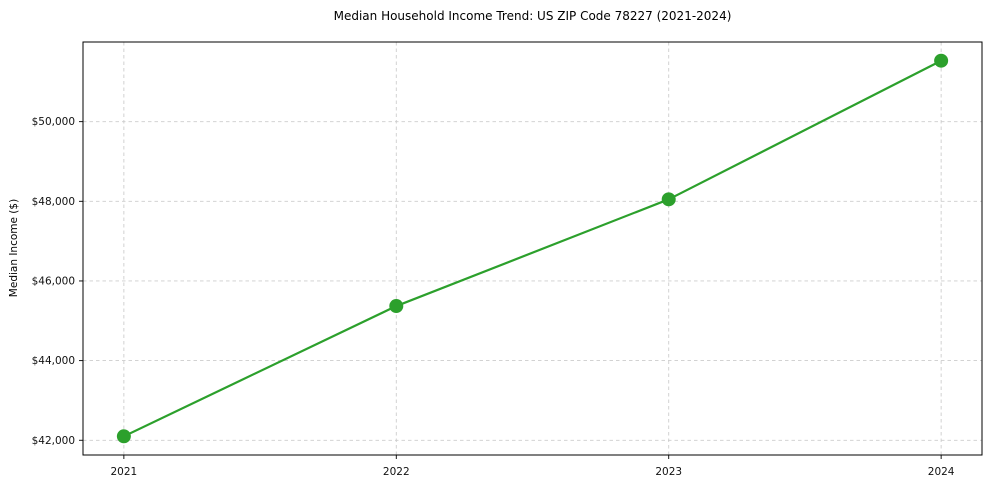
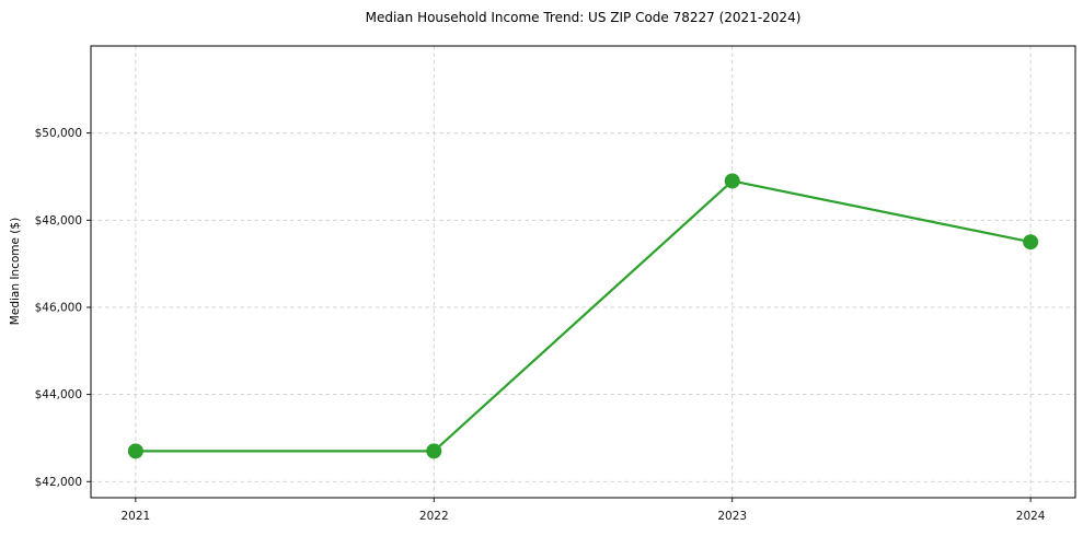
2021: $42100 -> $42700
2022: $45400 -> $42700
2023: $48000 -> $48900
2024: $51500 -> $47500
